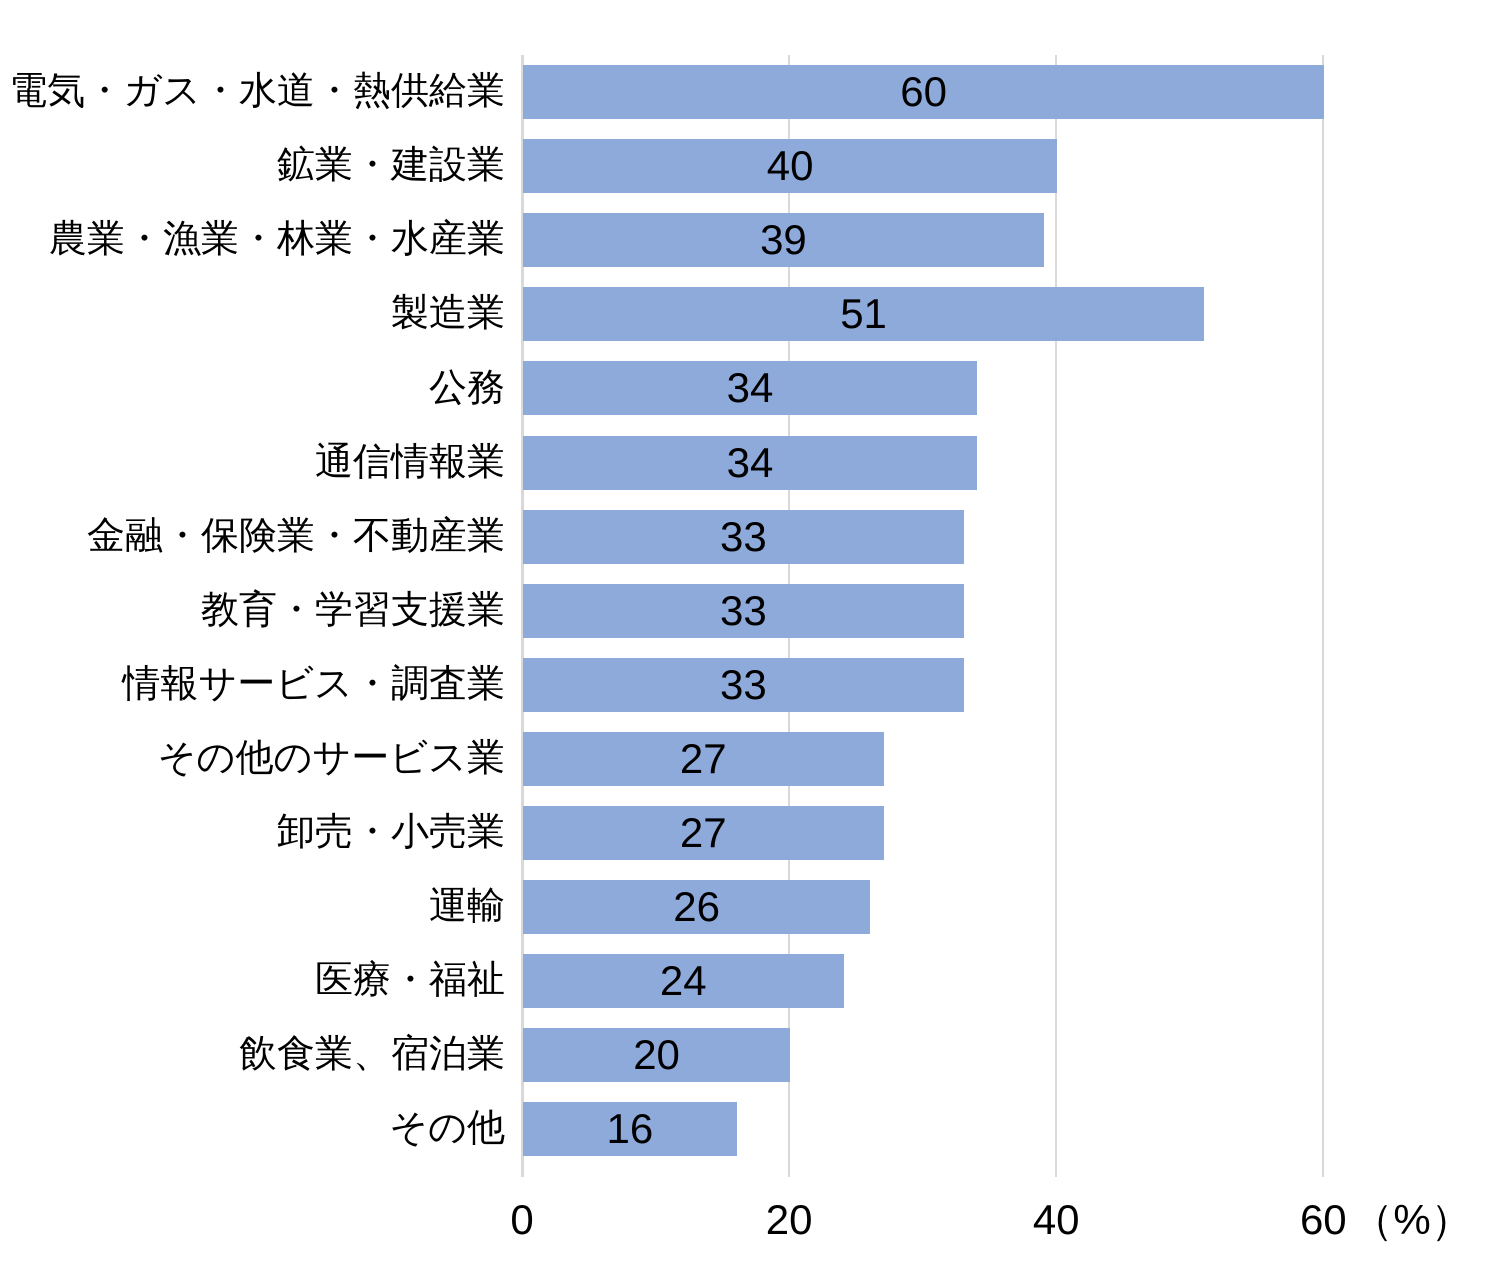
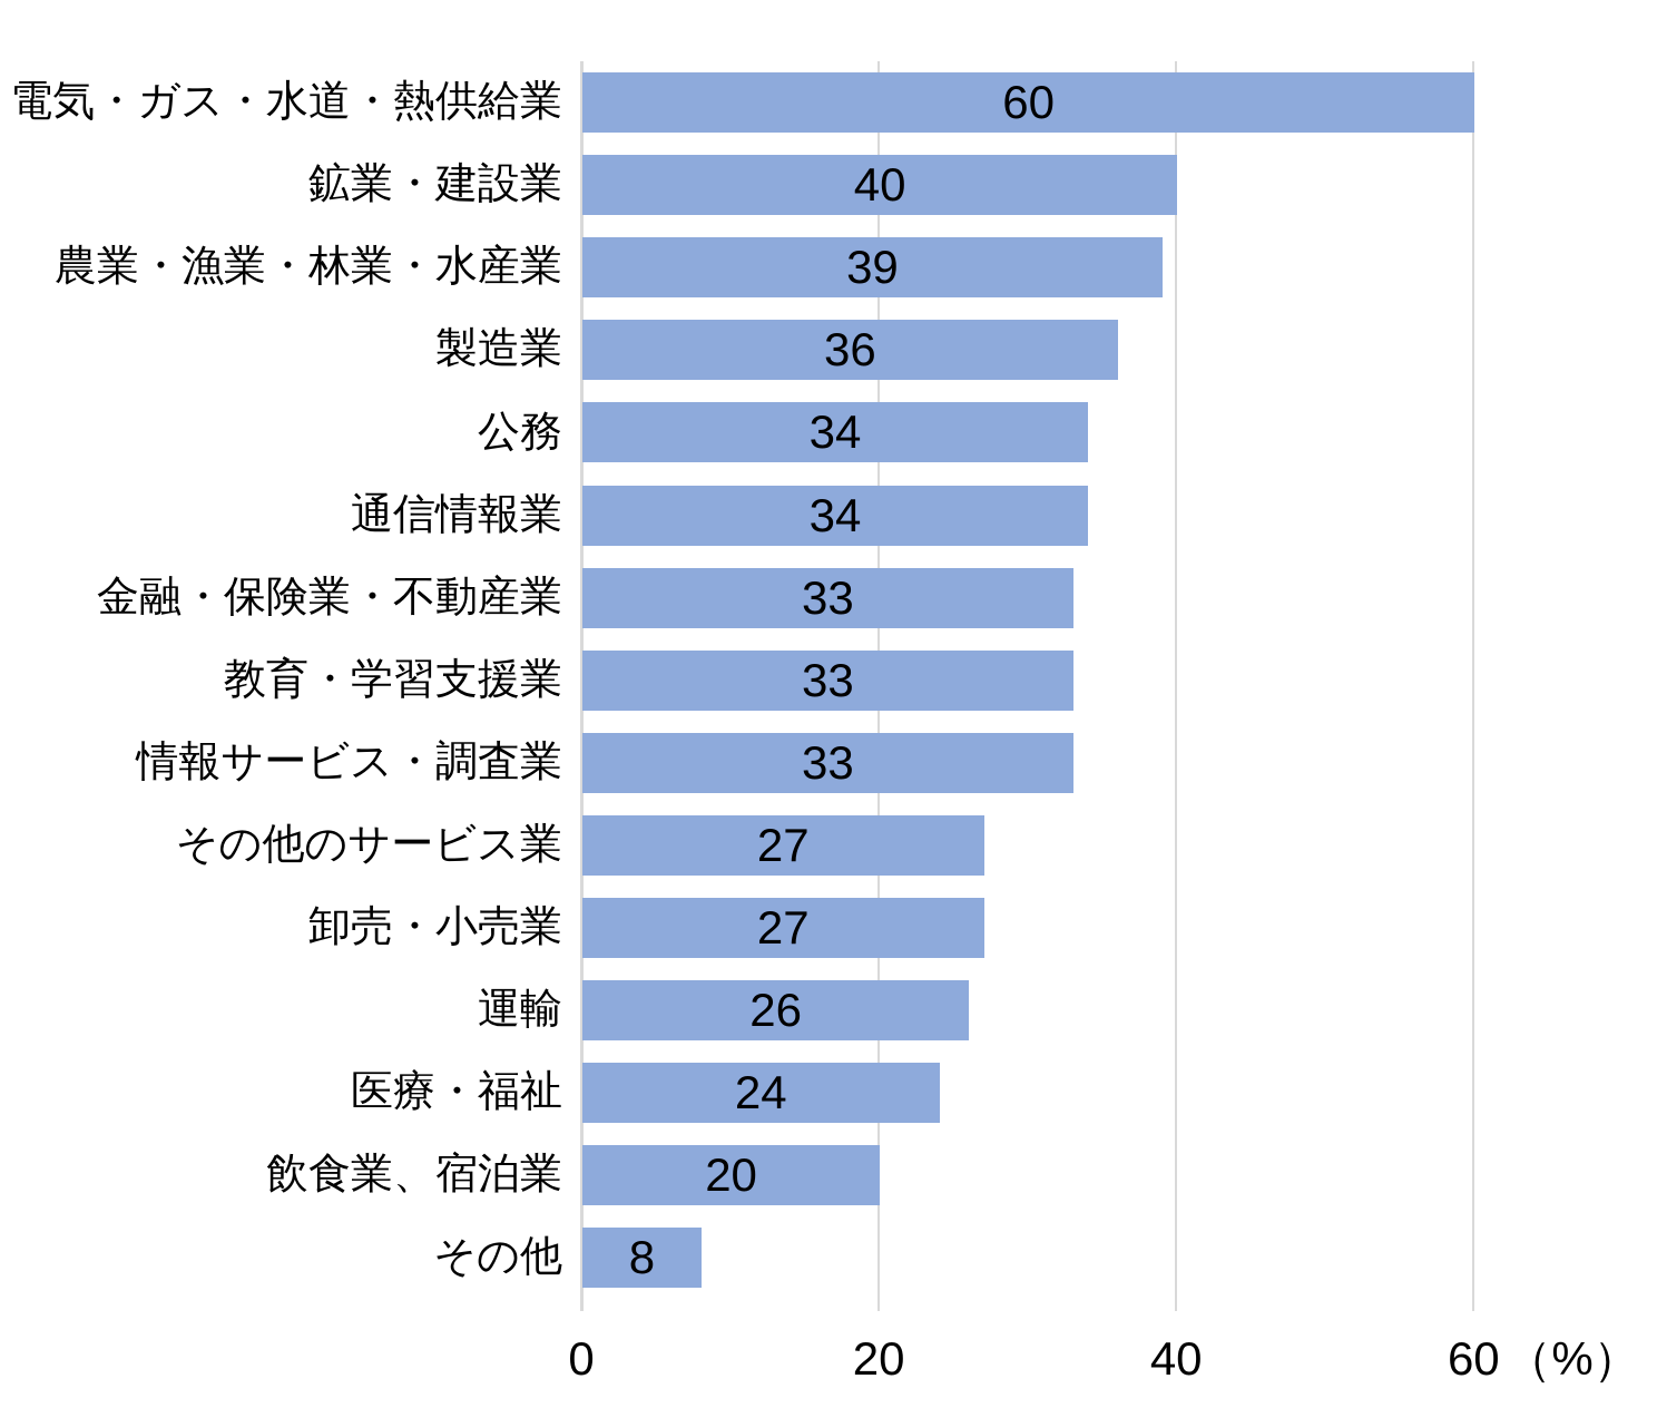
製造業: 51 -> 36
その他: 16 -> 8
